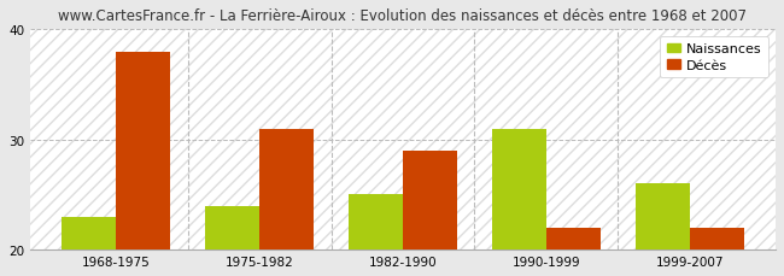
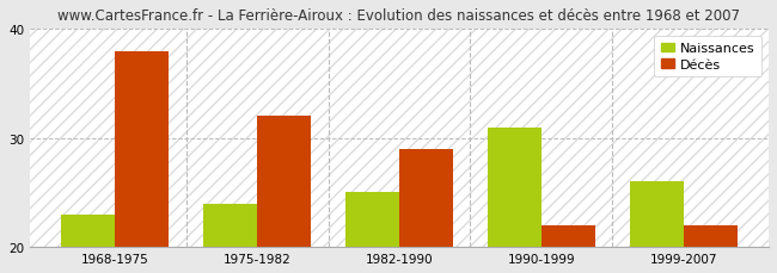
Décès/1975-1982: 31 -> 32
